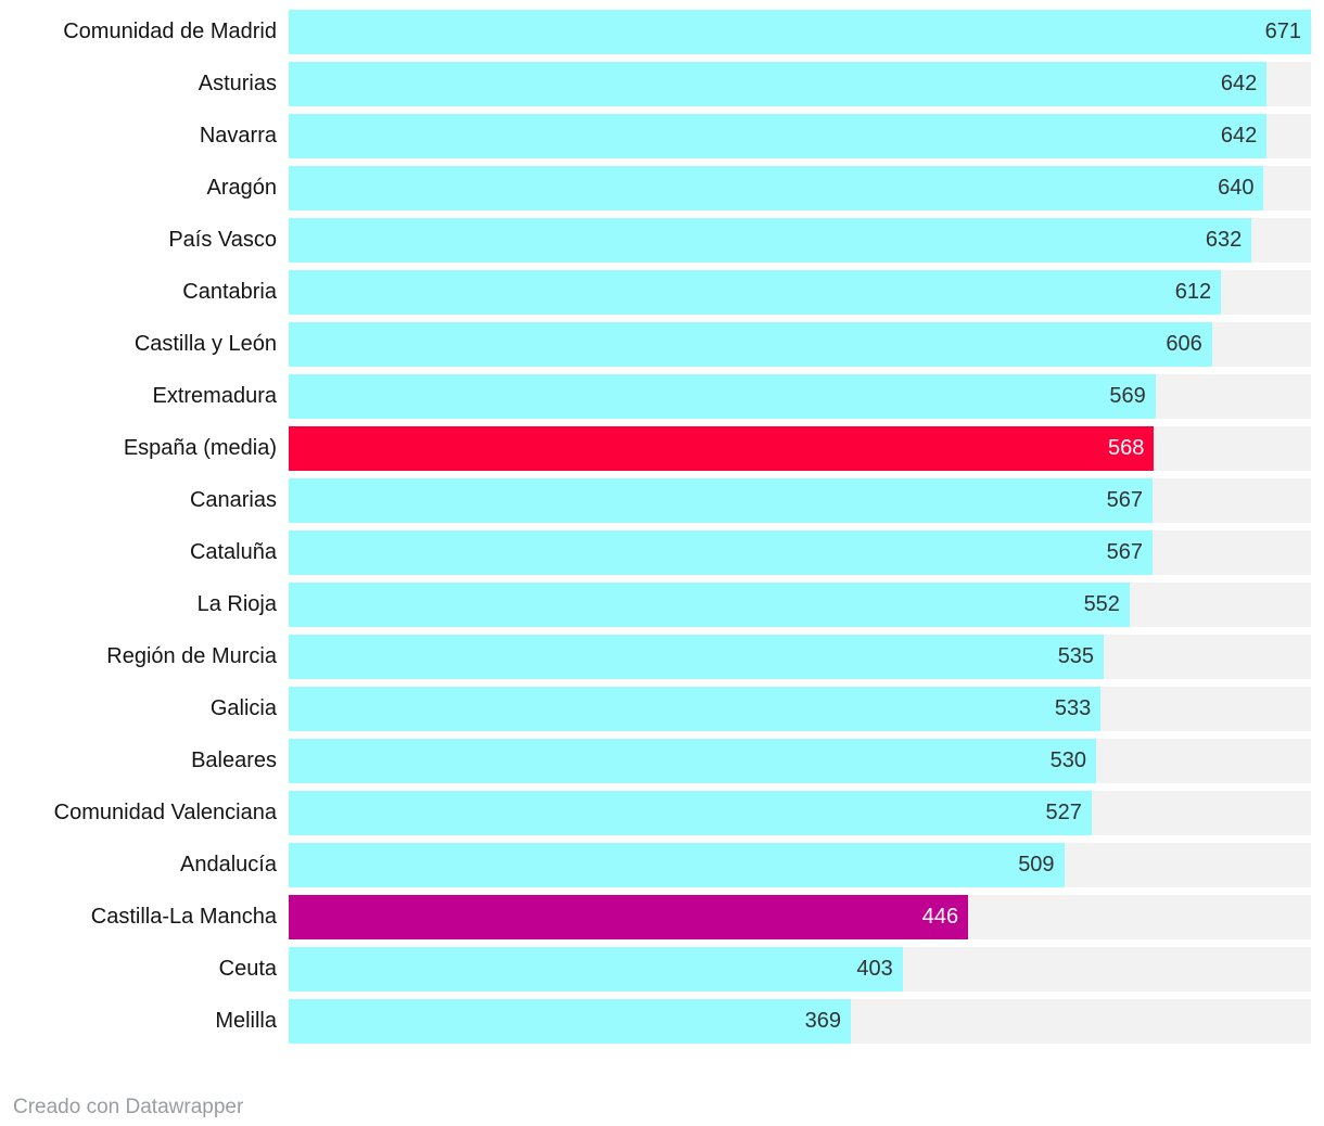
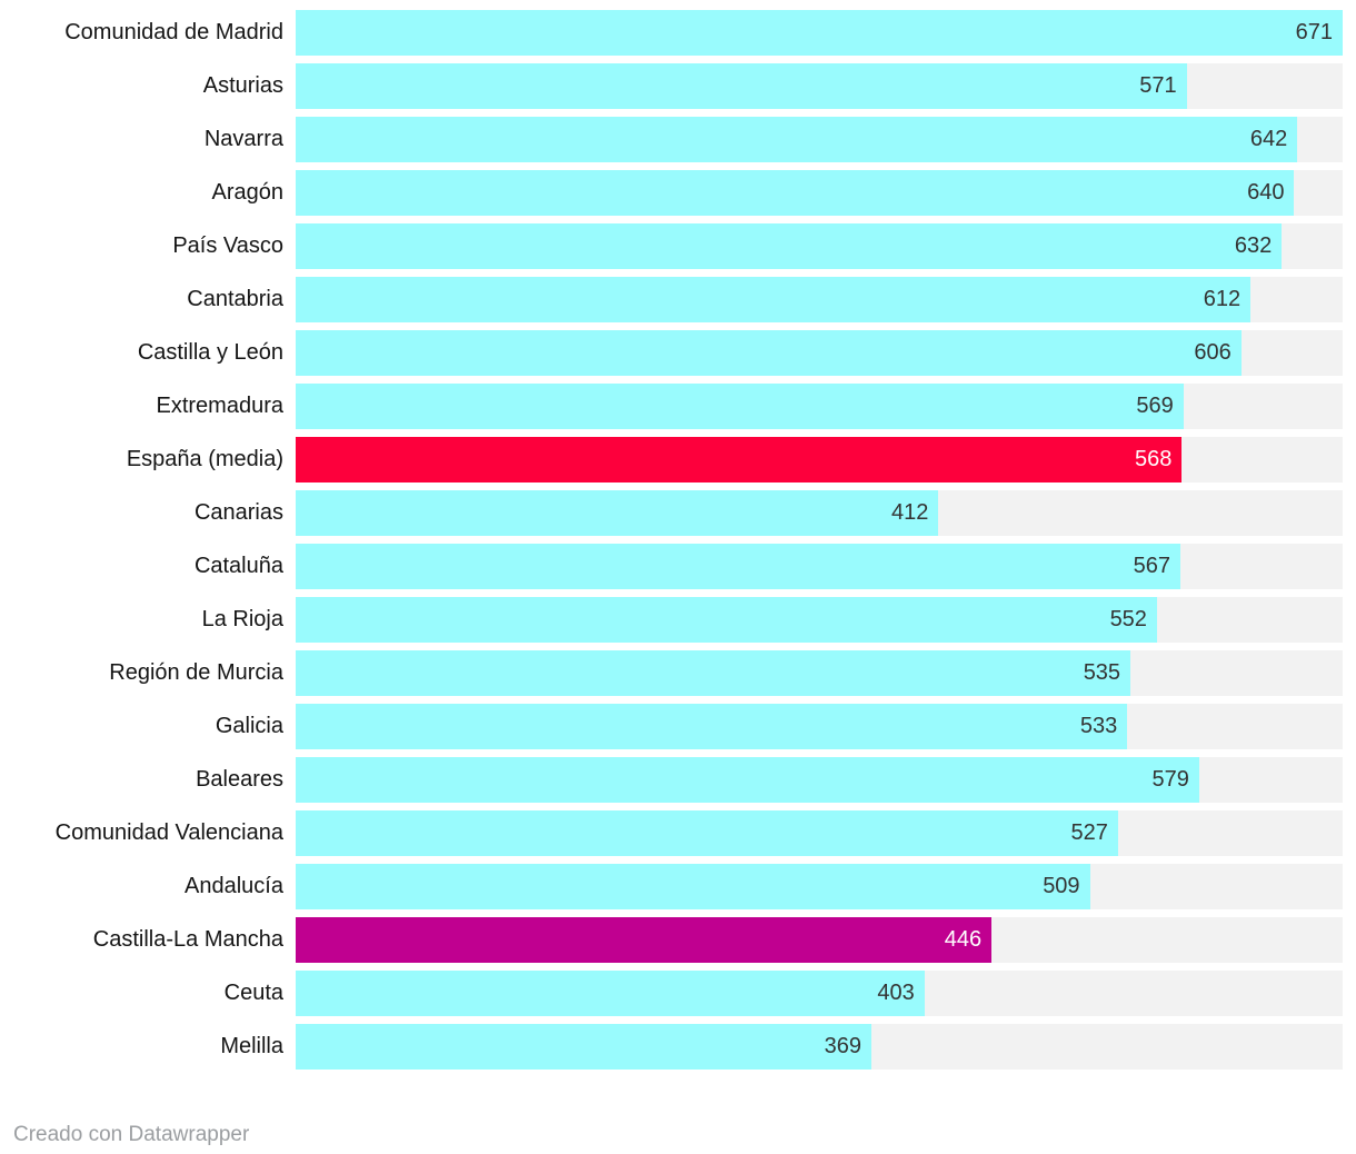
Asturias: 642 -> 571
Canarias: 567 -> 412
Baleares: 530 -> 579
